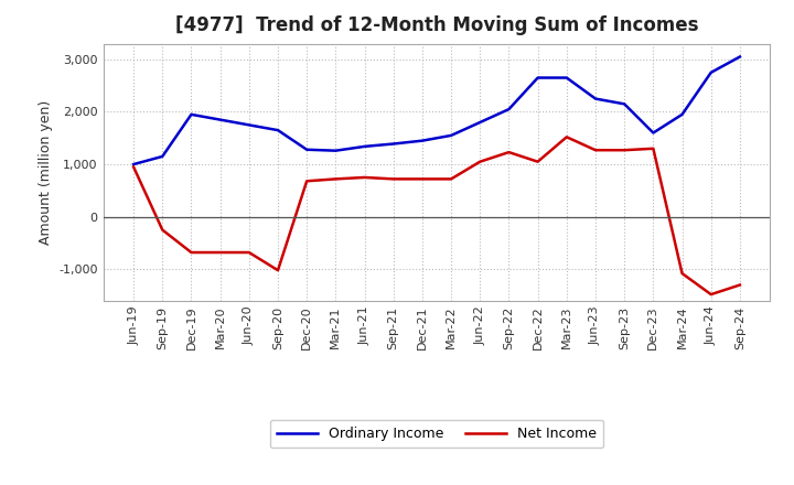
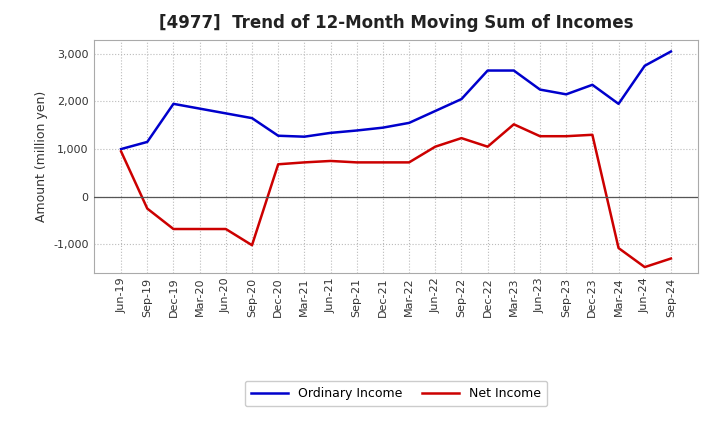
Ordinary Income/Dec-23: 1,600 -> 2,350
